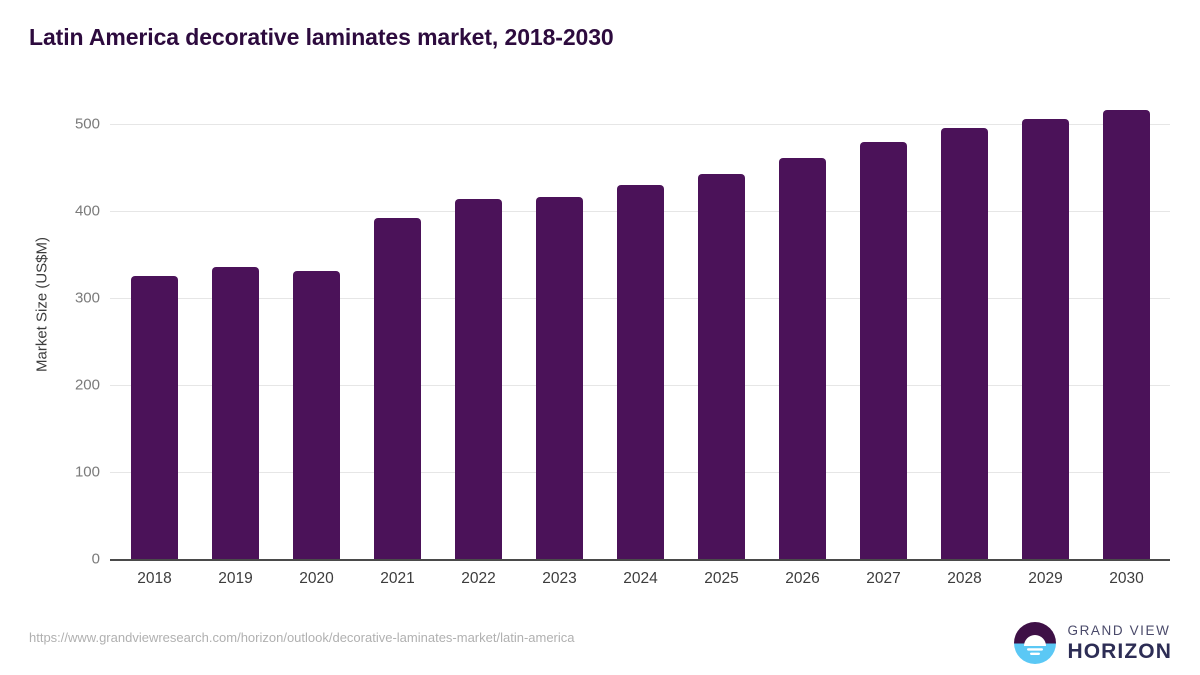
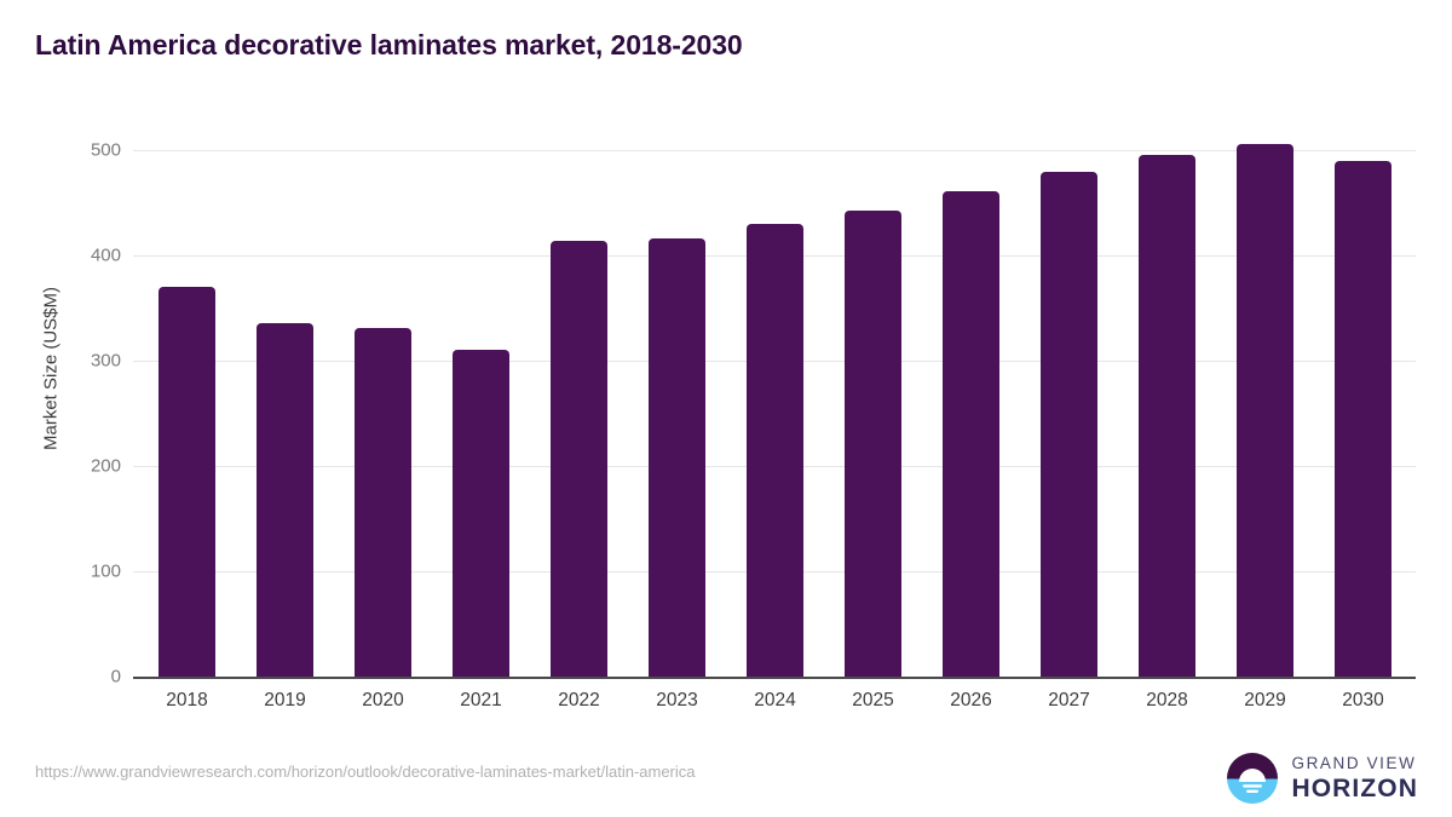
2018: 320 -> 370
2021: 390 -> 310
2030: 520 -> 490
